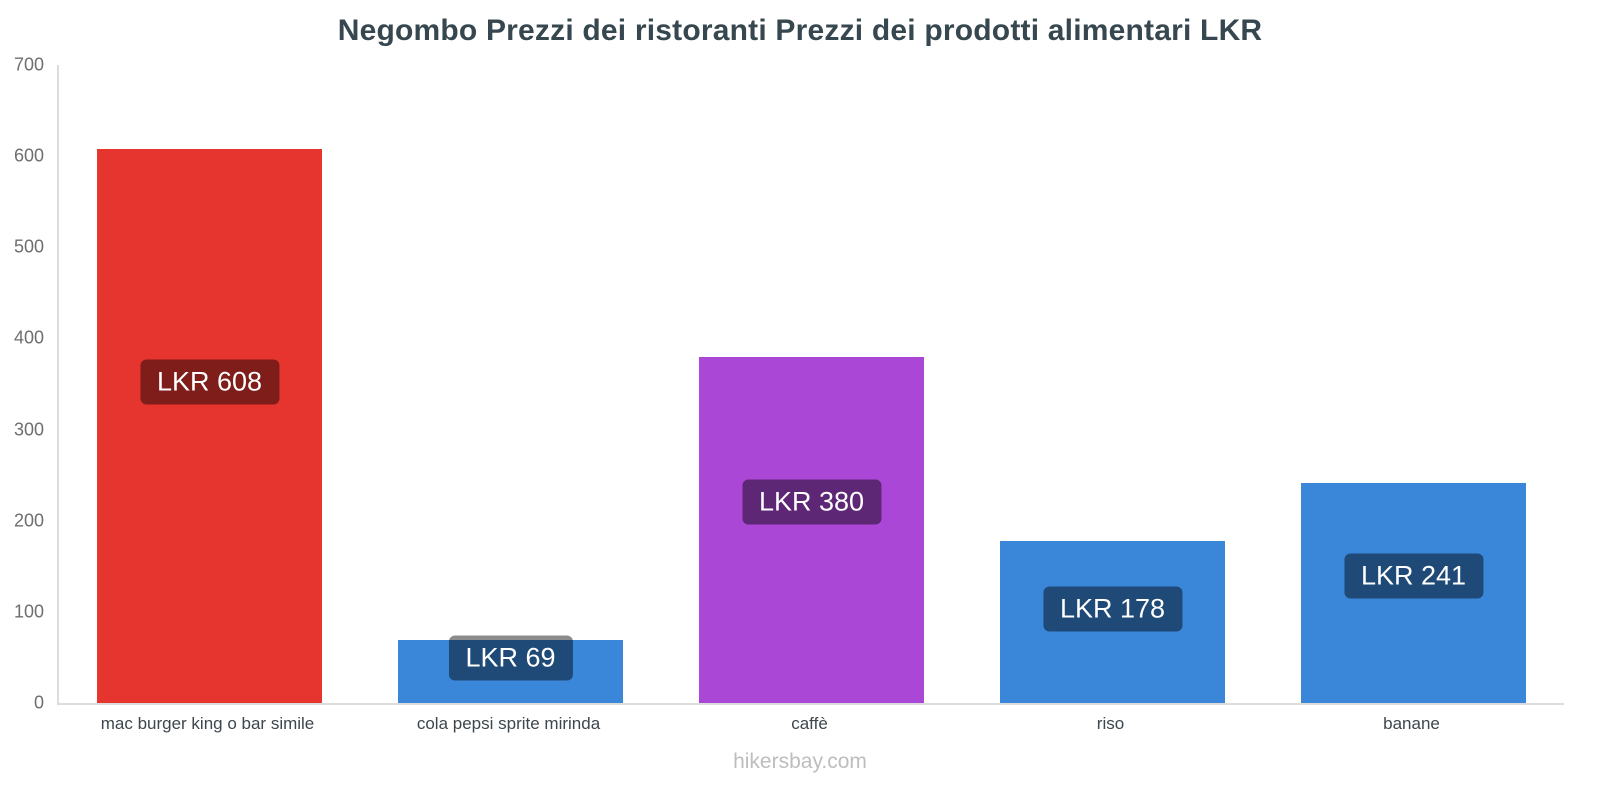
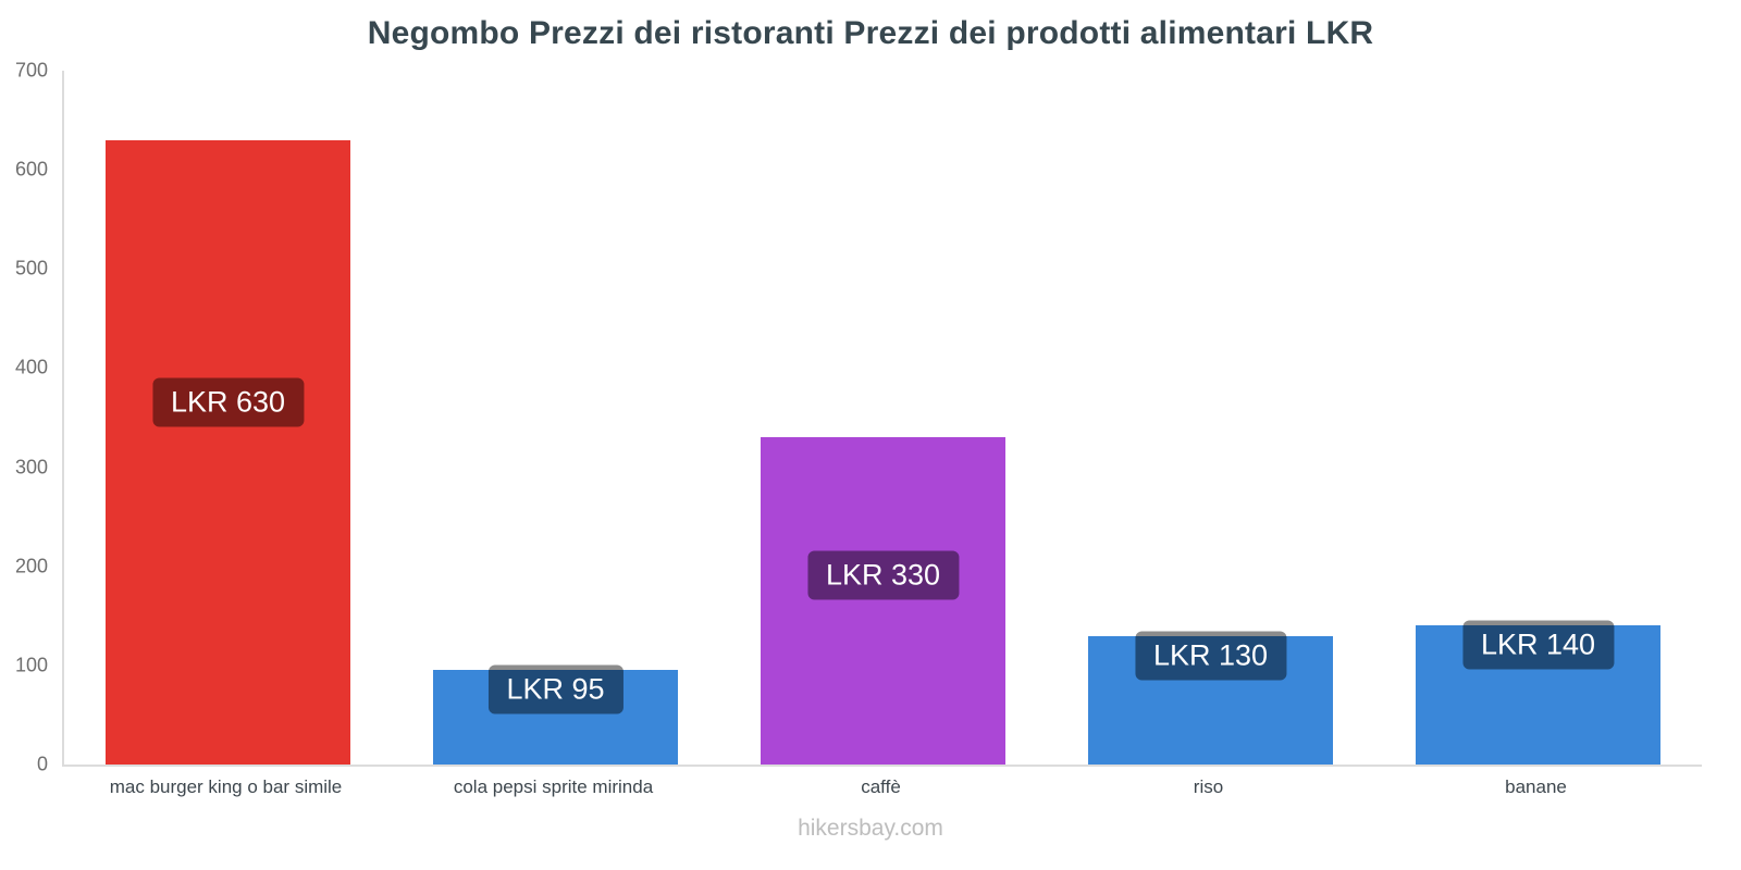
mac burger king o bar simile: 608 -> 630
cola pepsi sprite mirinda: 69 -> 95
caffè: 380 -> 330
riso: 178 -> 130
banane: 241 -> 140
